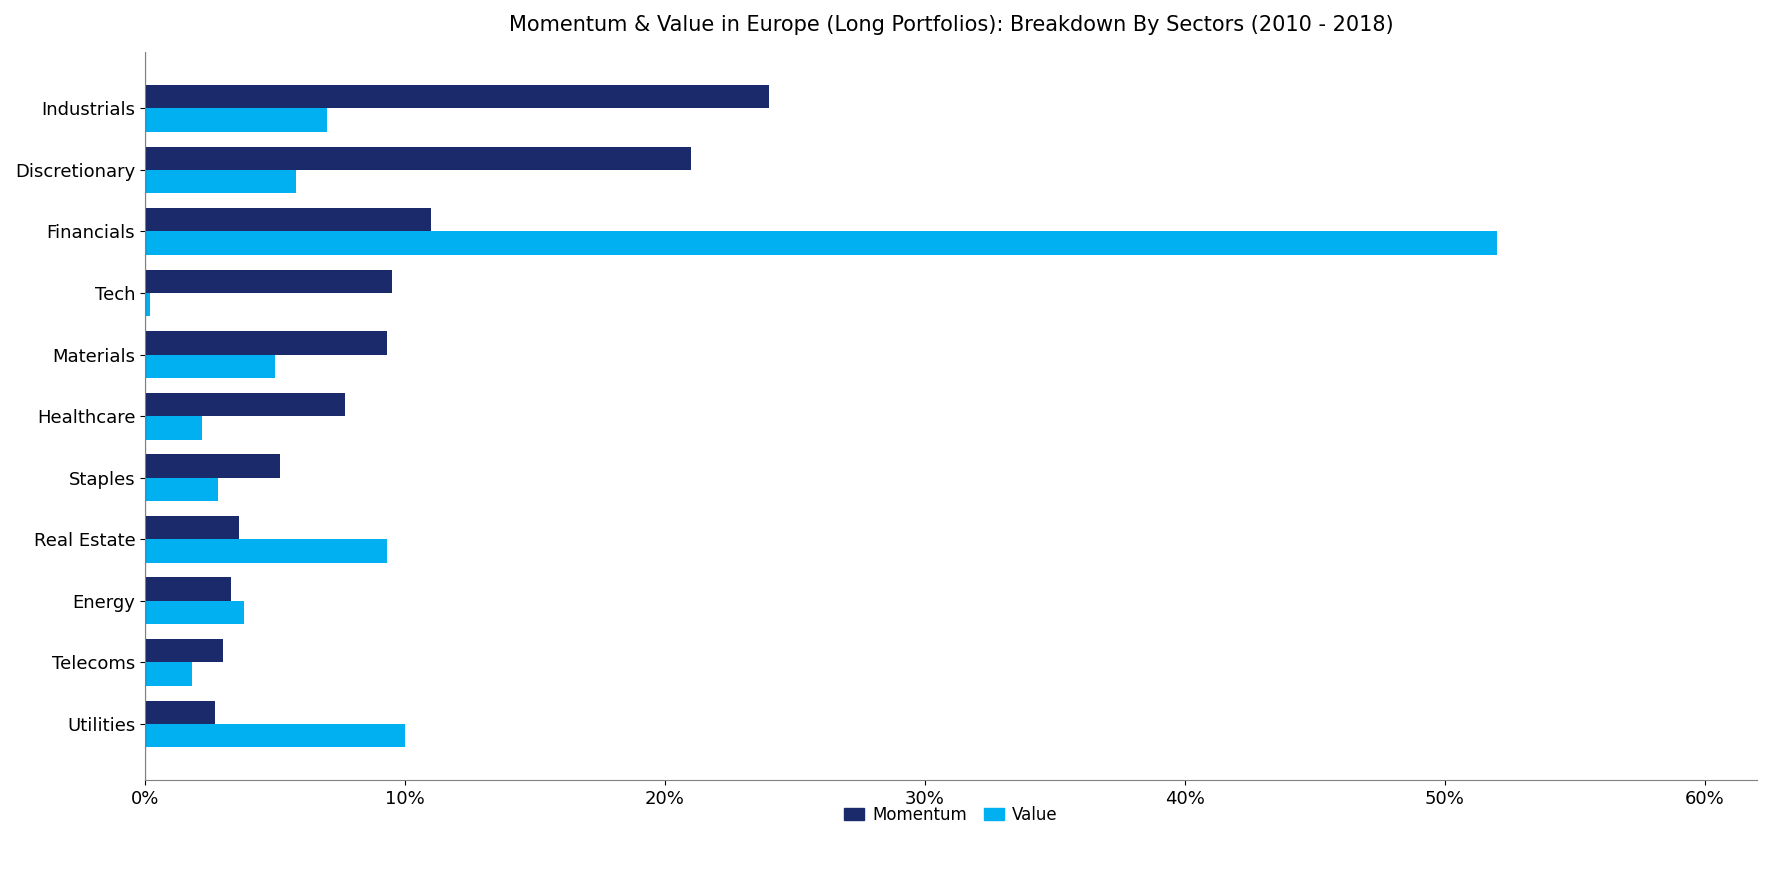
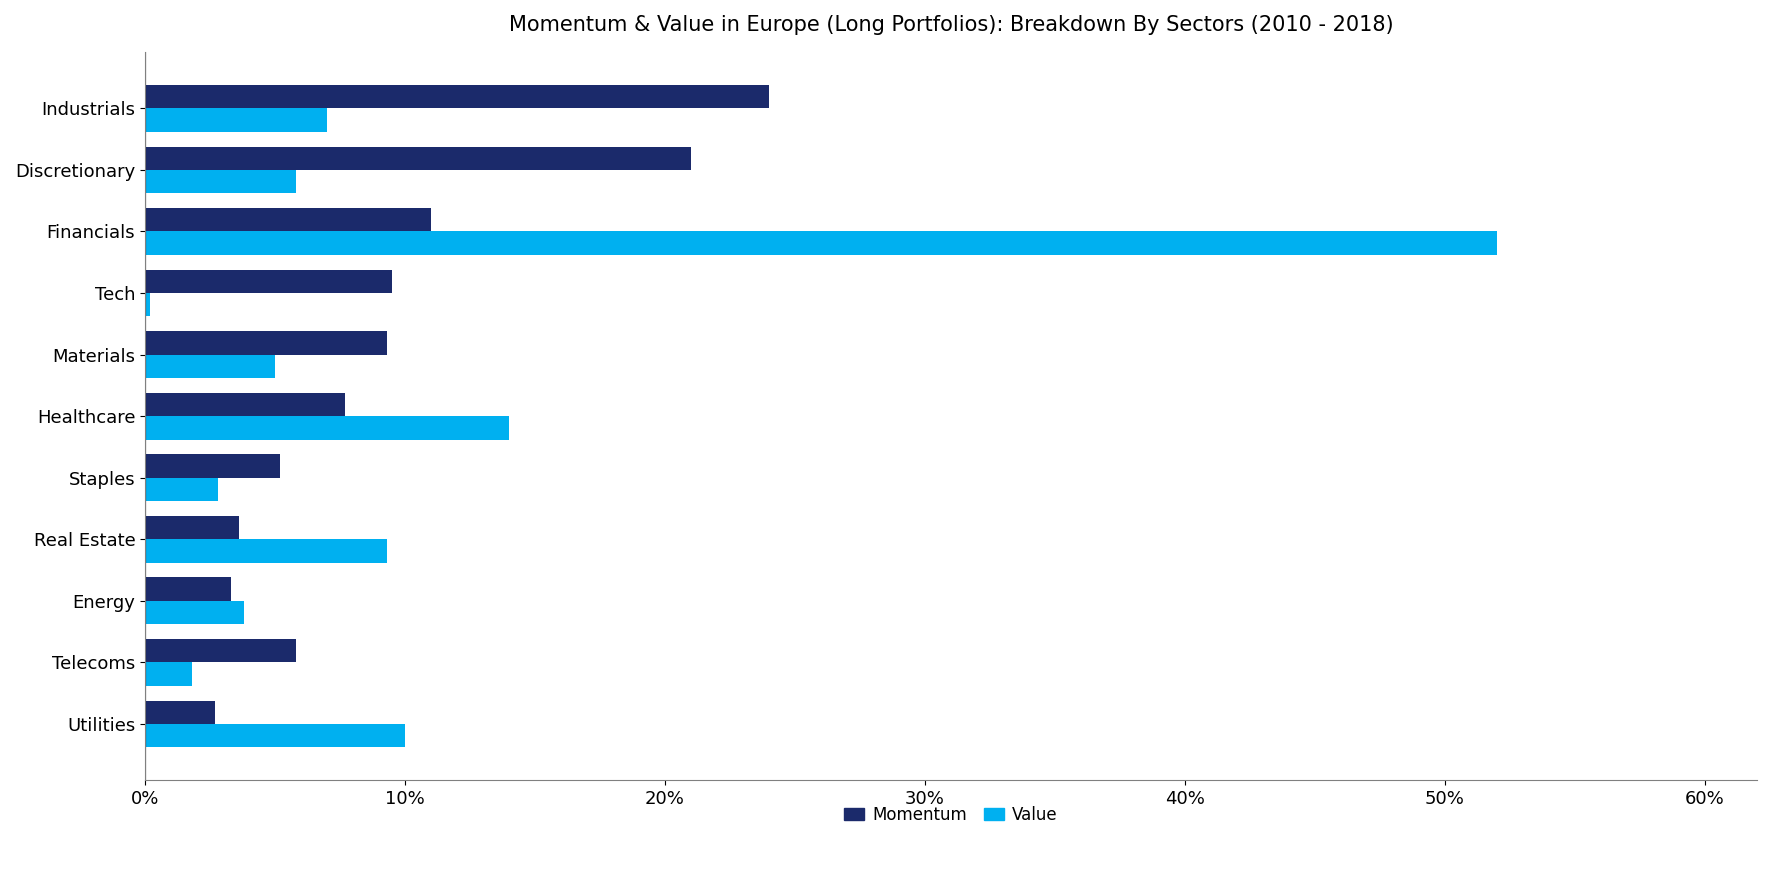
Value/Healthcare: 2.2% -> 14.0%
Momentum/Telecoms: 3.0% -> 5.8%
